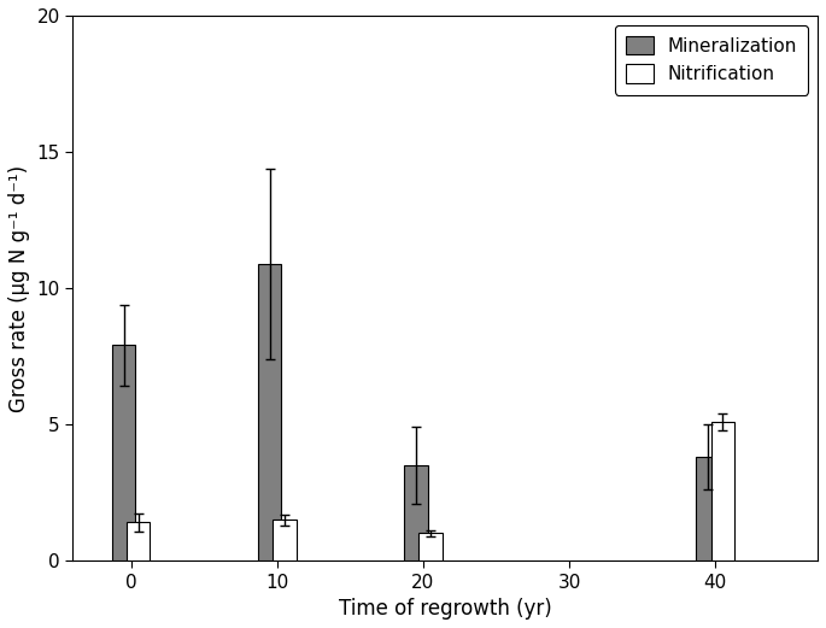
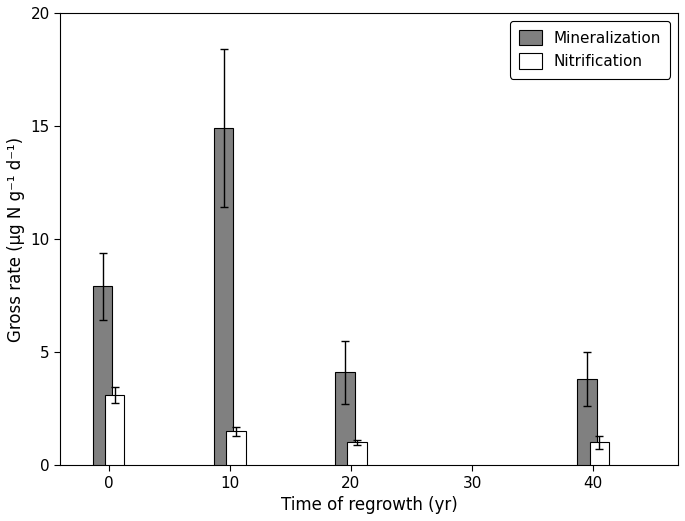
Nitrification/0: 1.4 -> 3.1
Mineralization/10: 10.9 -> 14.9
Mineralization/20: 3.5 -> 4.1
Nitrification/40: 5.1 -> 1.0
